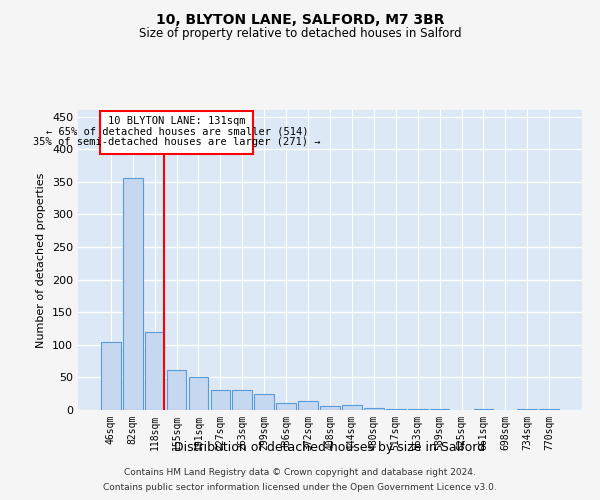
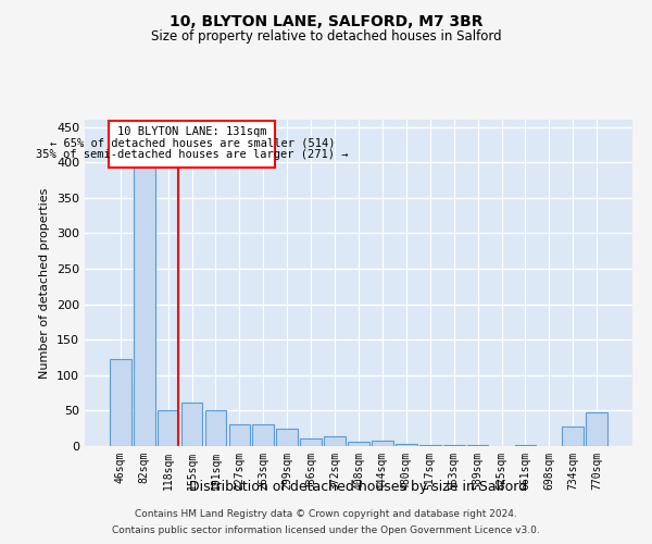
46sqm: 104 -> 122
82sqm: 355 -> 392
118sqm: 120 -> 50
734sqm: 1 -> 28
770sqm: 2 -> 48
